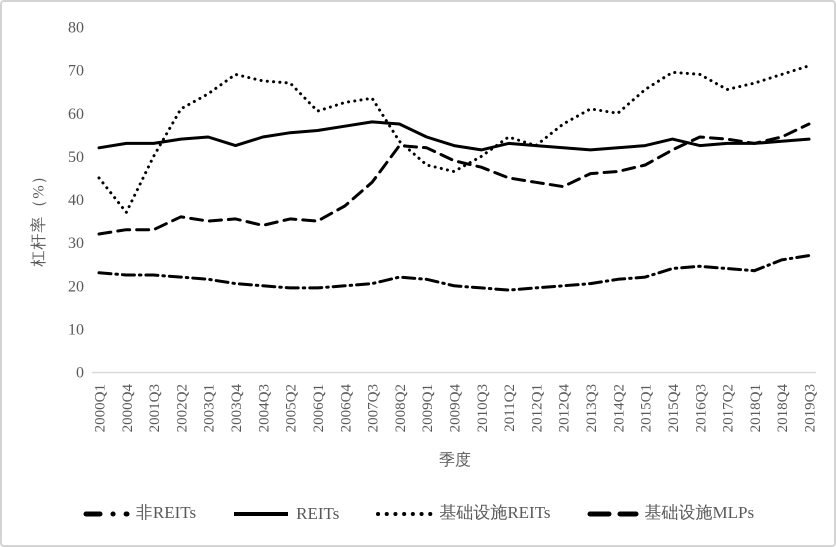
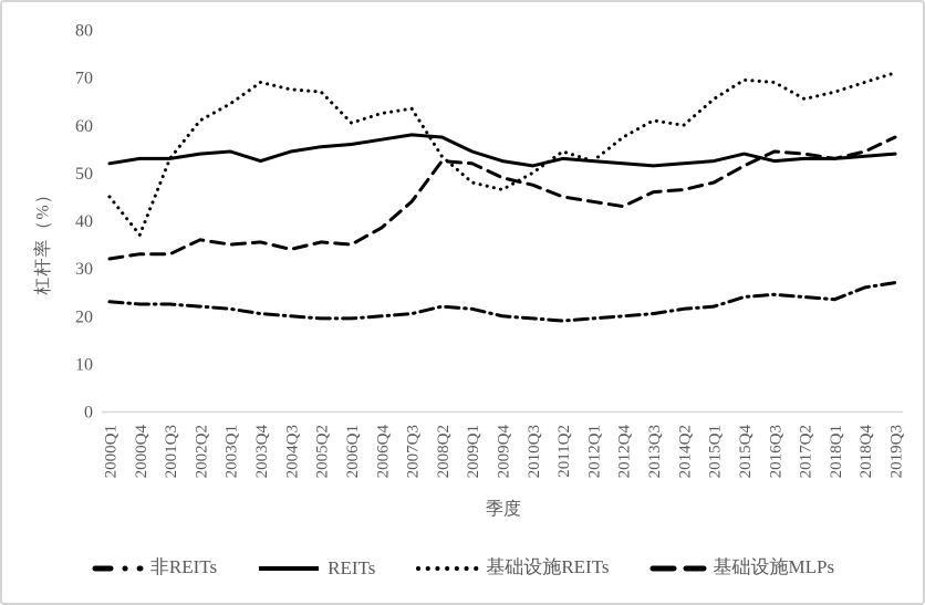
基础设施REITs/2001Q3: 50 -> 53
